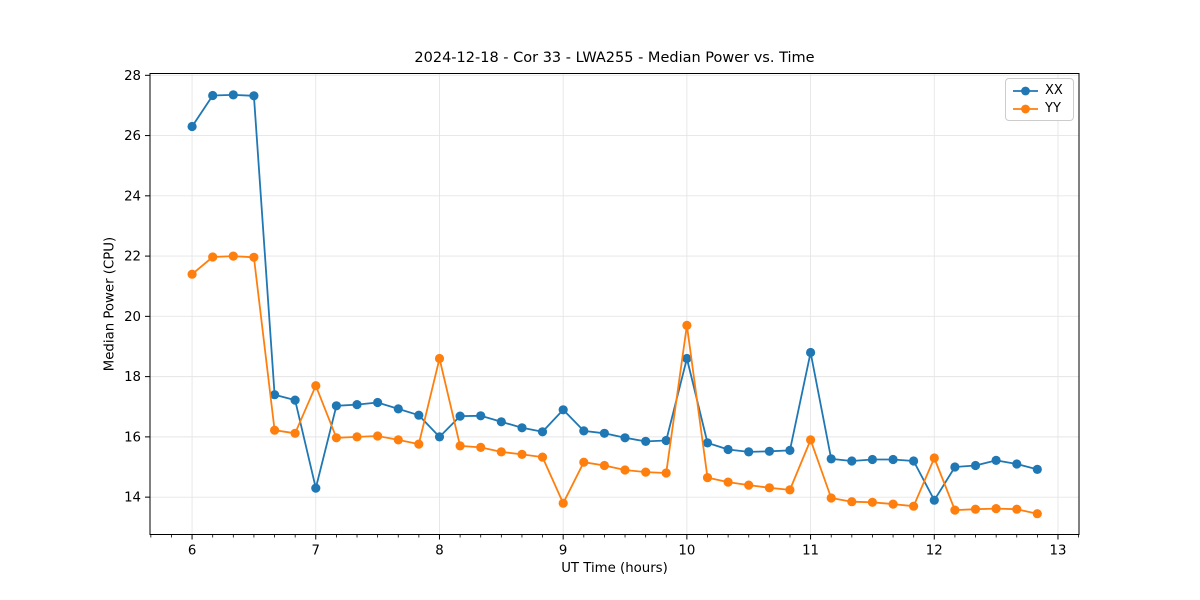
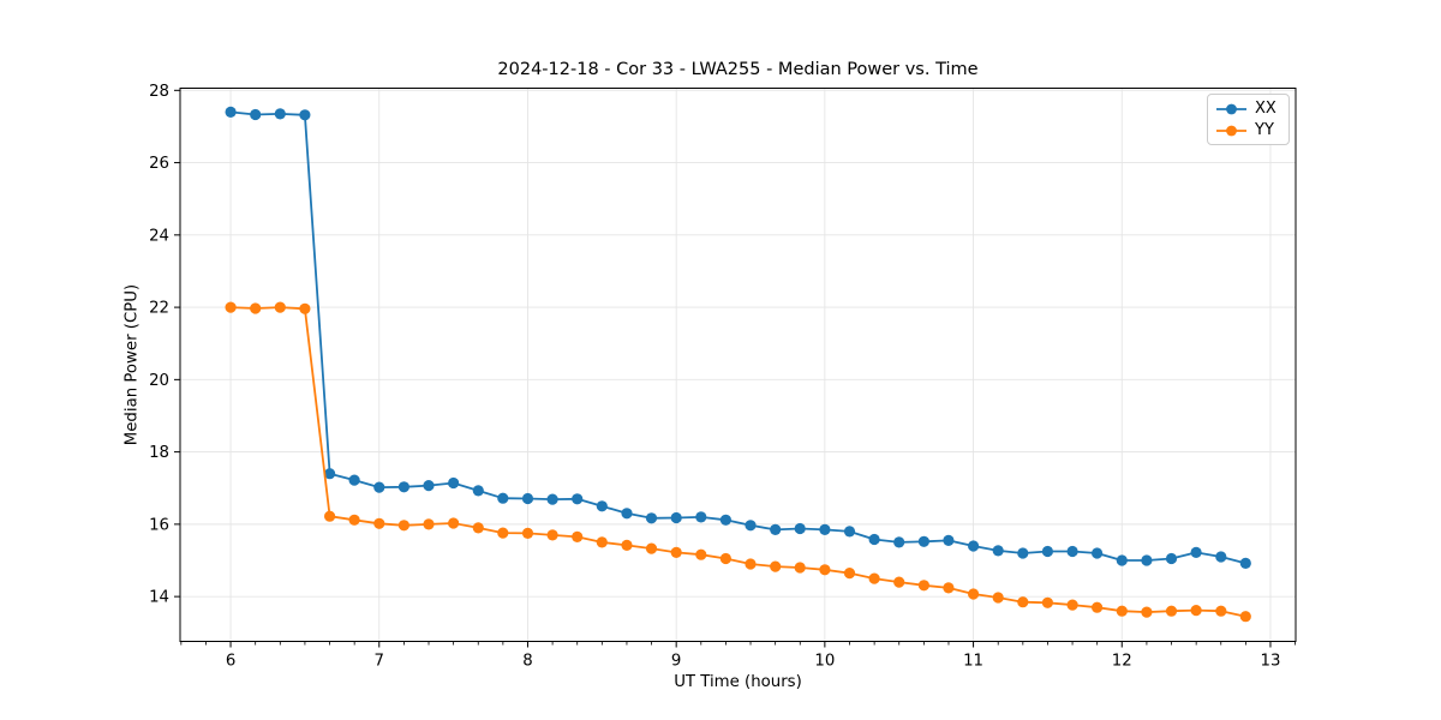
XX/6: 26.3 -> 27.4
YY/6: 21.4 -> 22.0
XX/7: 14.3 -> 17.0
YY/7: 17.7 -> 16.0
XX/8: 16.0 -> 16.7
YY/8: 18.6 -> 15.8
XX/9: 16.9 -> 16.2
YY/9: 13.8 -> 15.2
XX/10: 18.6 -> 15.8
YY/10: 19.7 -> 14.7
XX/11: 18.8 -> 15.4
YY/11: 15.9 -> 14.1
XX/12: 13.9 -> 15.0
YY/12: 15.3 -> 13.6
